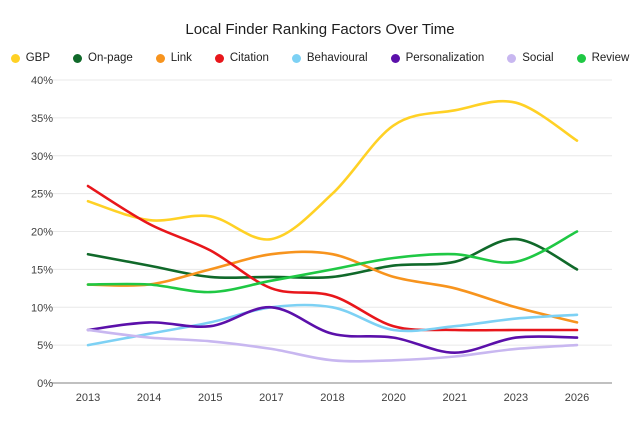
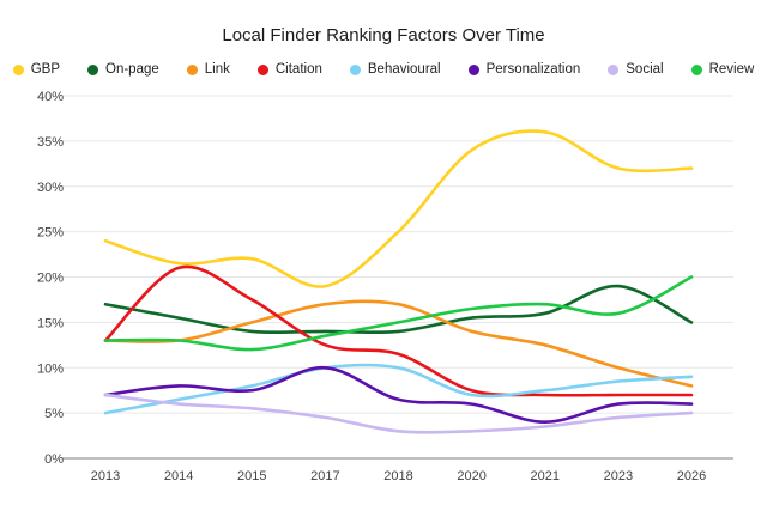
Citation/2013: 26% -> 13%
GBP/2023: 37% -> 32%
